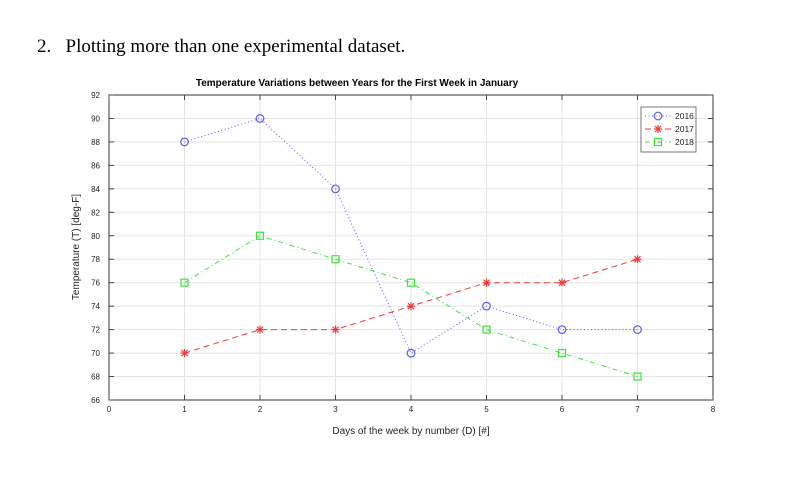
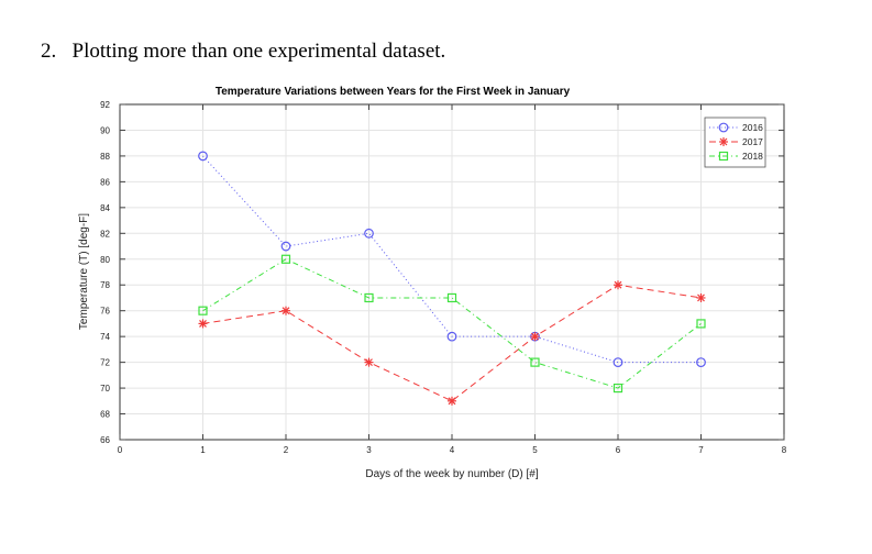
2017/1: 70 -> 75
2016/2: 90 -> 81
2017/2: 72 -> 76
2016/3: 84 -> 82
2018/3: 78 -> 77
2016/4: 70 -> 74
2017/4: 74 -> 69
2018/4: 76 -> 77
2017/5: 76 -> 74
2017/6: 76 -> 78
2017/7: 78 -> 77
2018/7: 68 -> 75
